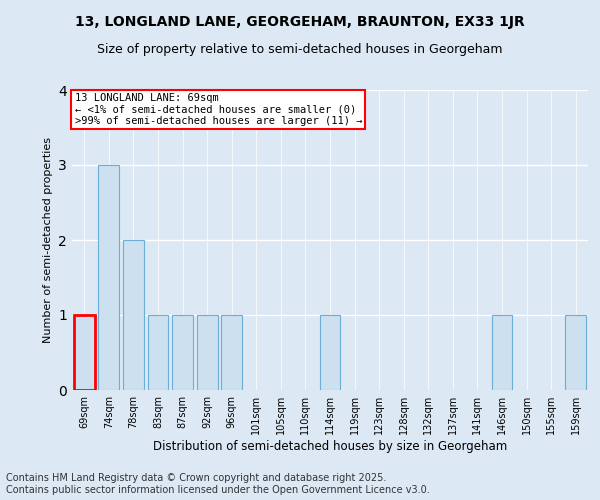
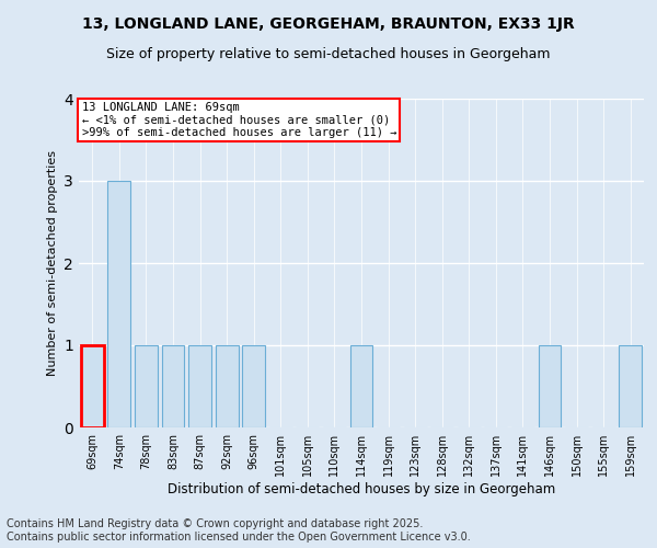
78sqm: 2 -> 1
